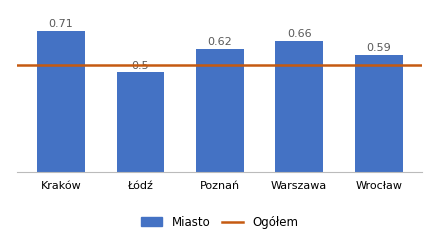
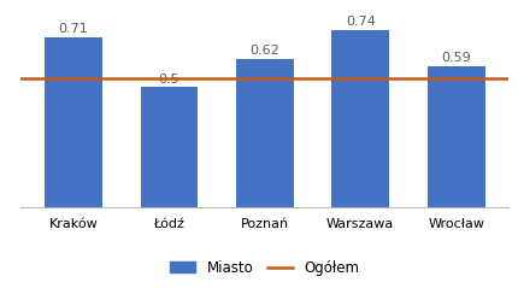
Warszawa: 0.66 -> 0.74
